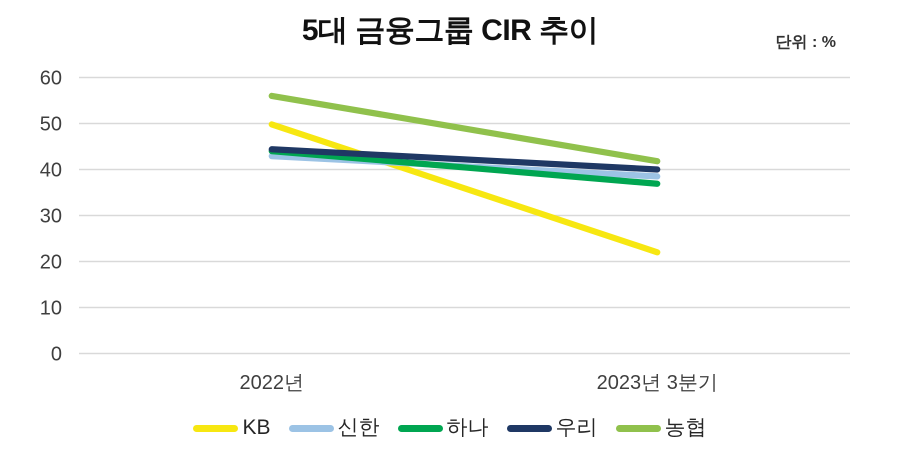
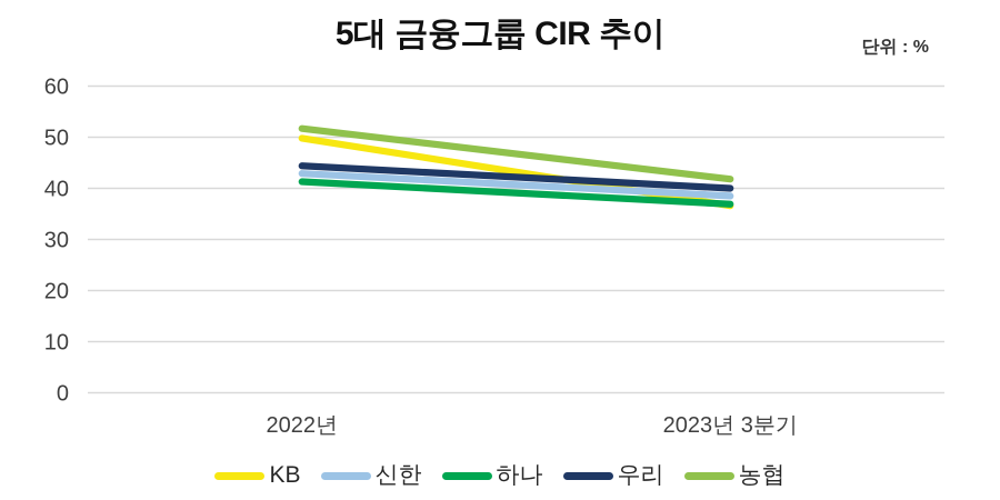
하나/2022년: 44 -> 41
농협/2022년: 56 -> 52
KB/2023년 3분기: 22 -> 37
